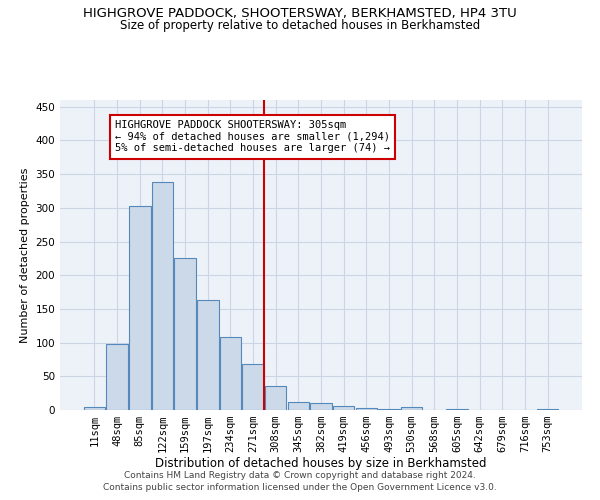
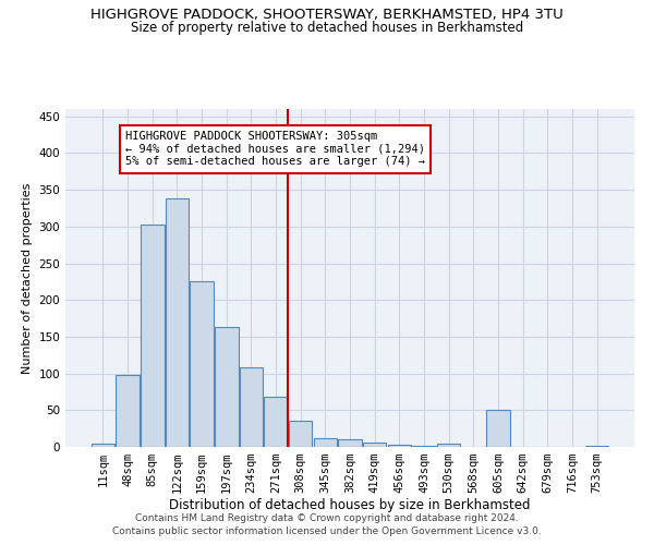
605sqm: 2 -> 50
